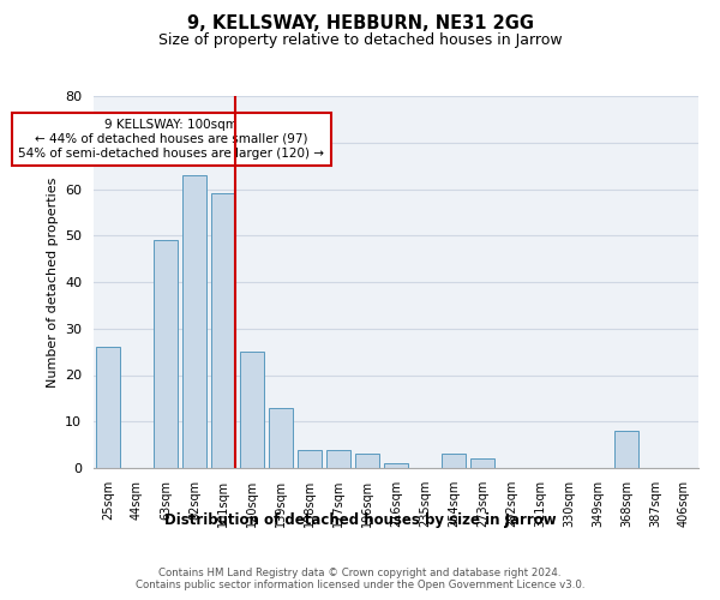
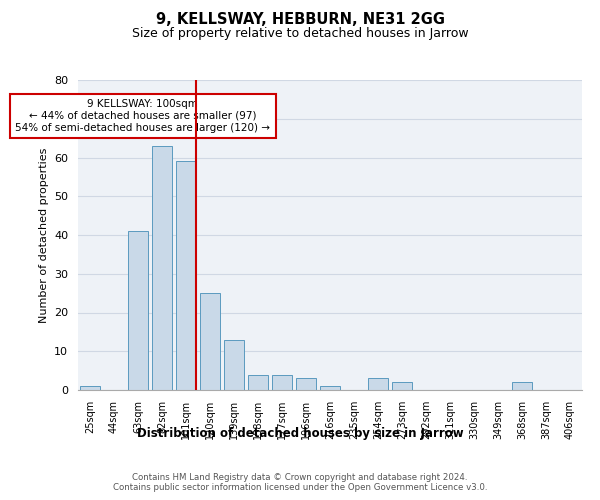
25sqm: 26 -> 1
63sqm: 49 -> 41
368sqm: 8 -> 2
